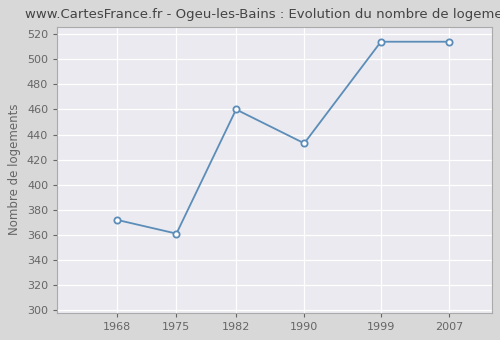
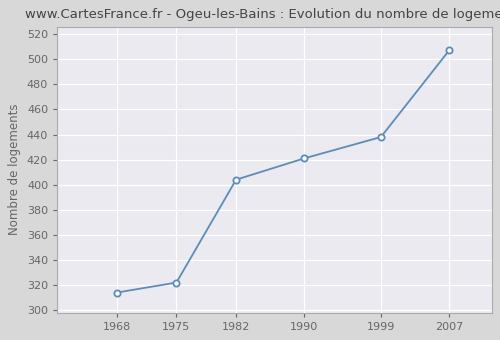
1968: 372 -> 314
1975: 361 -> 322
1982: 460 -> 404
1990: 433 -> 421
1999: 514 -> 438
2007: 514 -> 507
